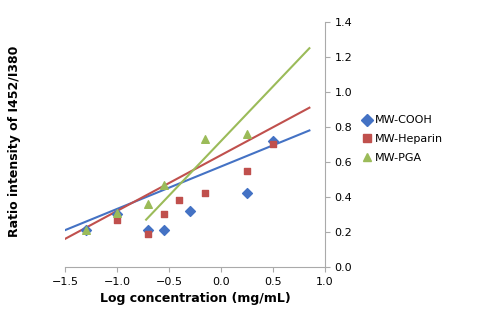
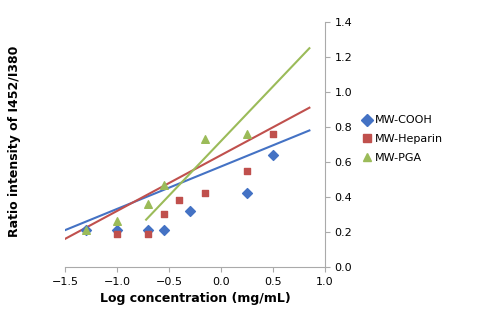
MW-COOH/−1.0: 0.30 -> 0.21
MW-Heparin/−1.0: 0.27 -> 0.19
MW-PGA/−1.0: 0.31 -> 0.26
MW-COOH/0.5: 0.72 -> 0.64
MW-Heparin/0.5: 0.70 -> 0.76
